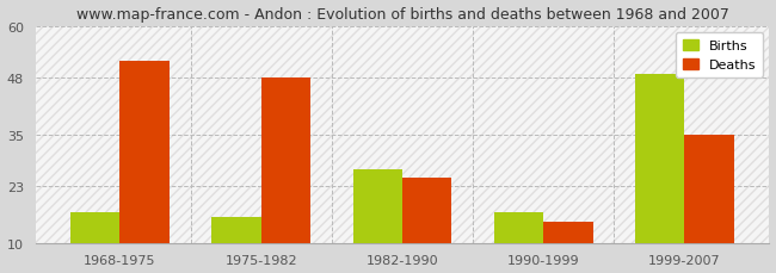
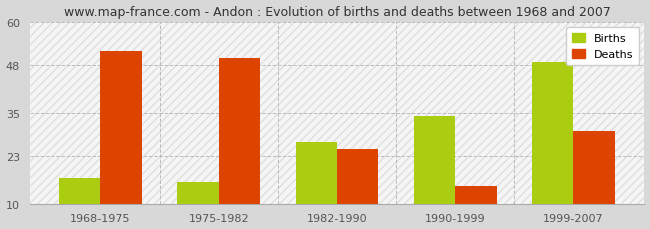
Deaths/1975-1982: 48 -> 50
Births/1990-1999: 17 -> 34
Deaths/1999-2007: 35 -> 30
